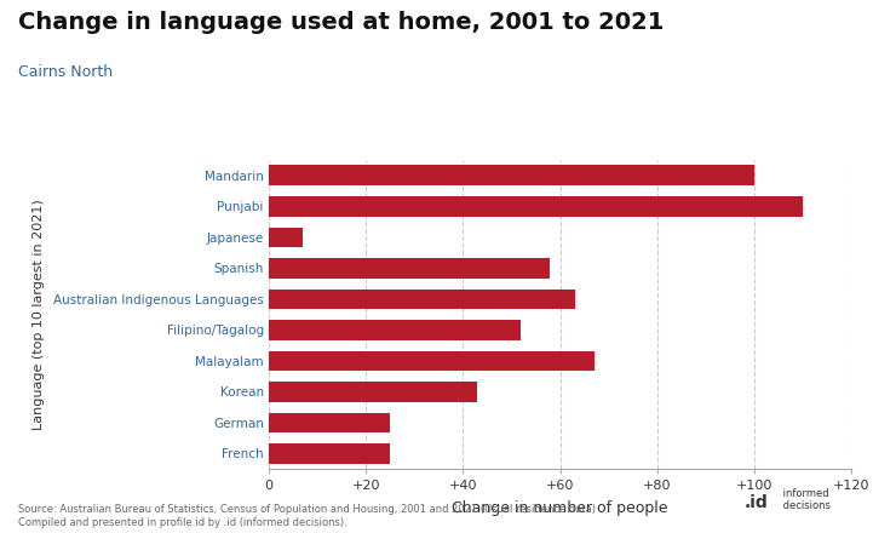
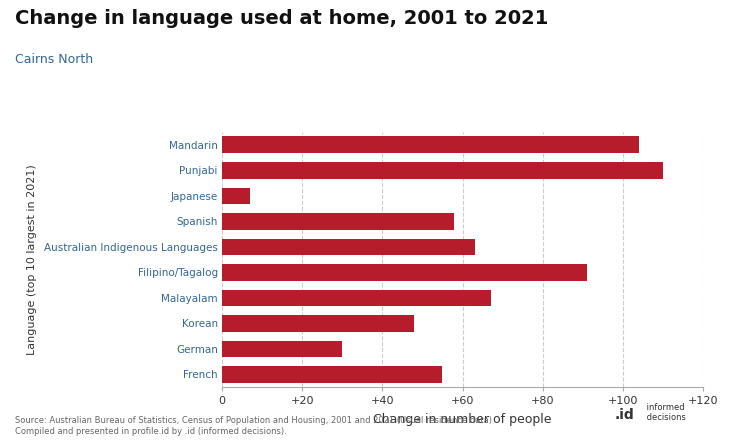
Mandarin: 100 -> 104
Filipino/Tagalog: 52 -> 91
Korean: 43 -> 48
German: 25 -> 30
French: 25 -> 55
